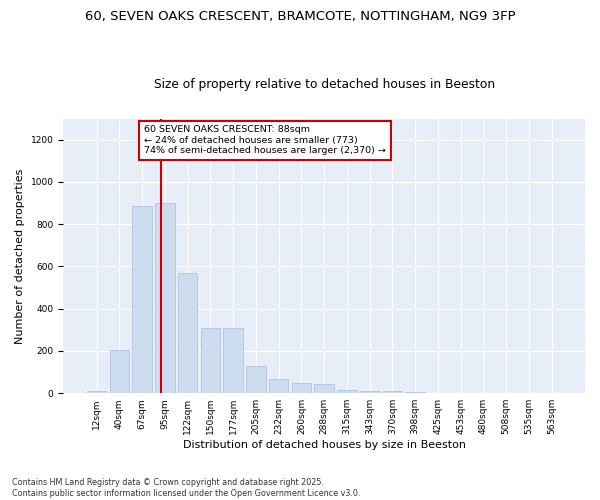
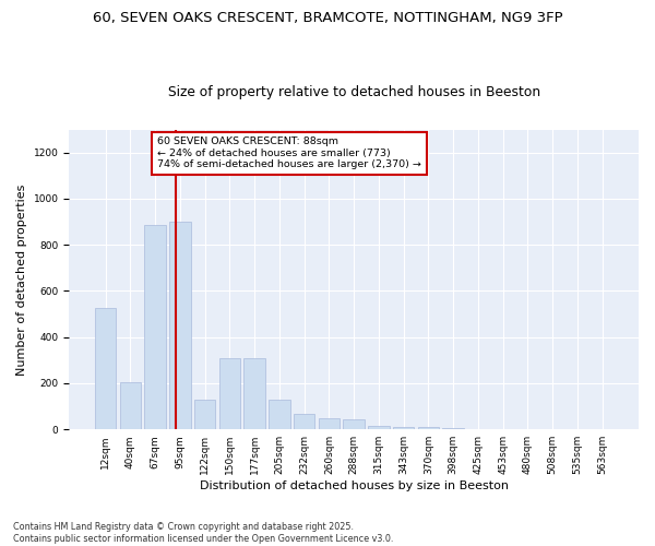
12sqm: 10 -> 525
122sqm: 570 -> 130
